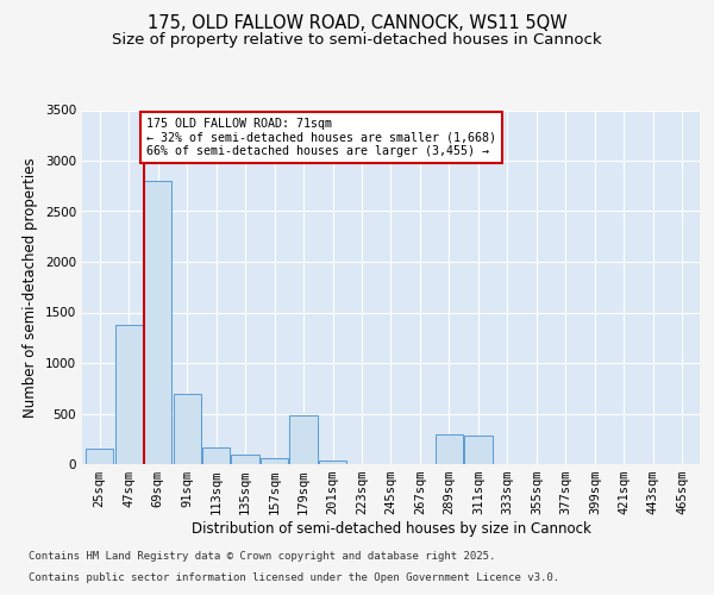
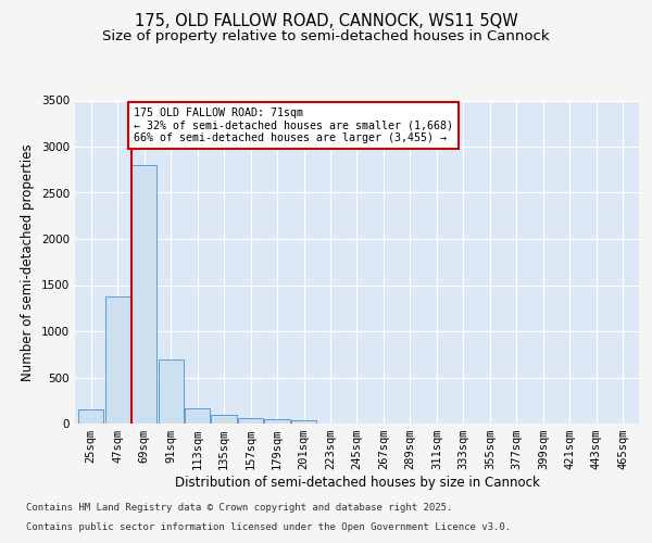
179sqm: 480 -> 50
289sqm: 300 -> 0
311sqm: 280 -> 0
